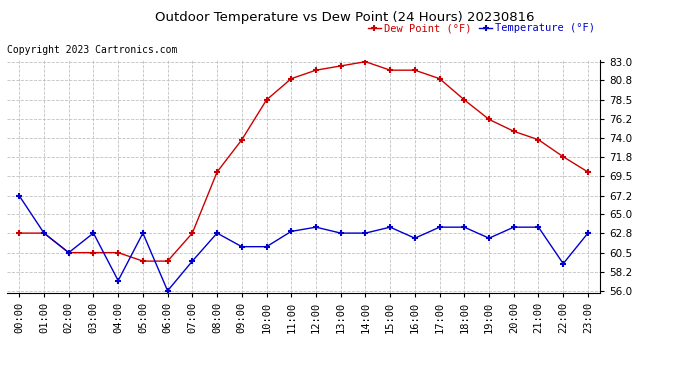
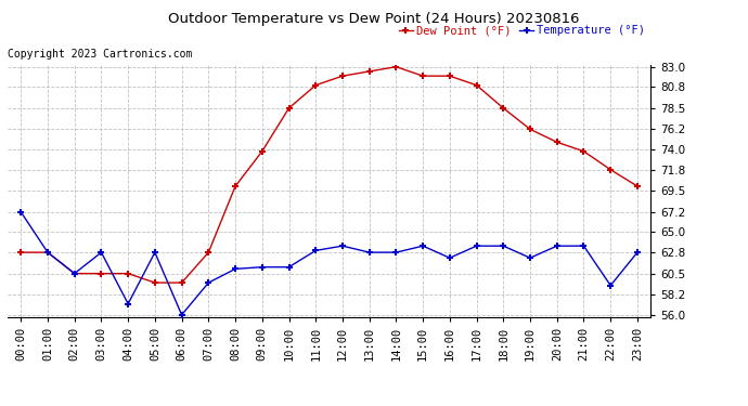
Temperature (°F)/08:00: 62.8 -> 61.0
